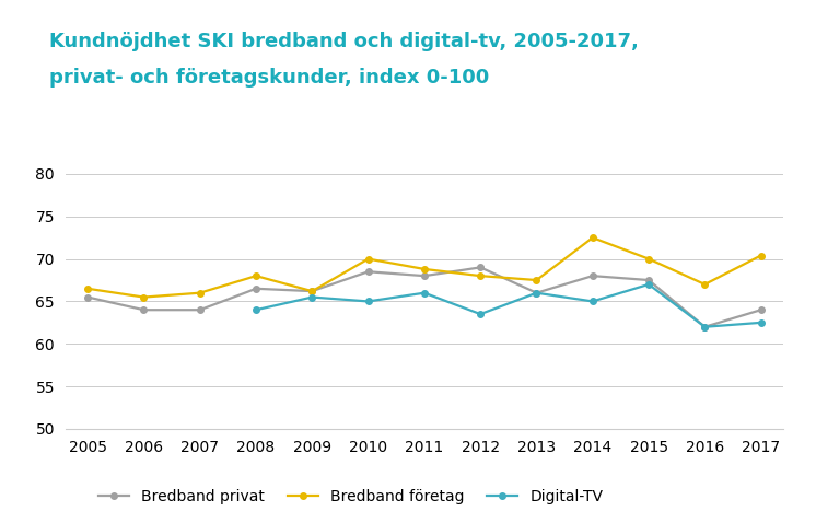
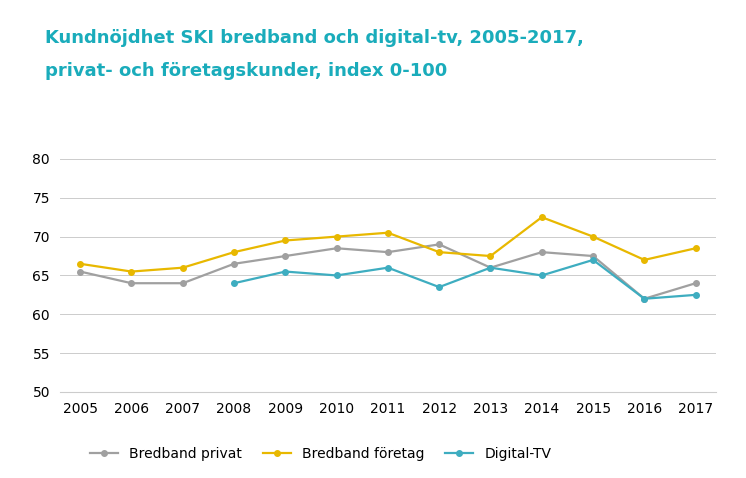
Bredband privat/2009: 66.2 -> 67.5
Bredband företag/2009: 66.2 -> 69.5
Bredband företag/2011: 68.8 -> 70.5
Bredband företag/2017: 70.4 -> 68.5
